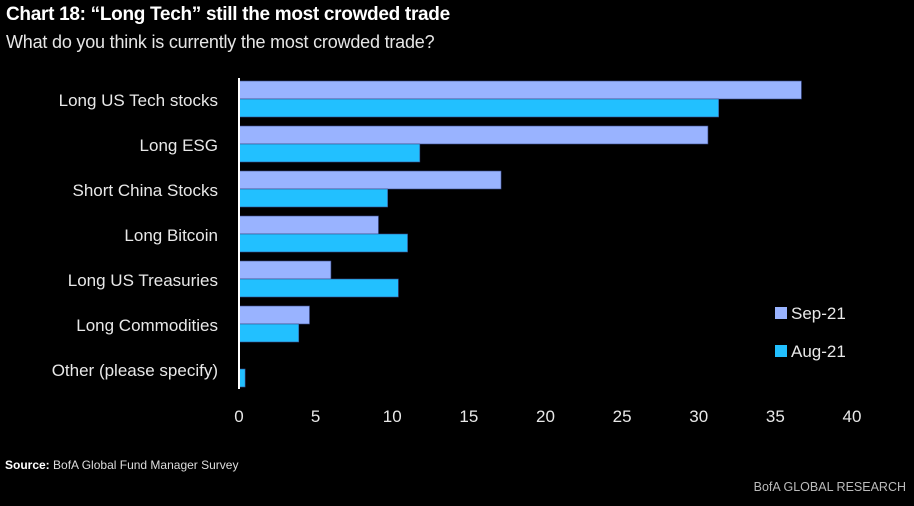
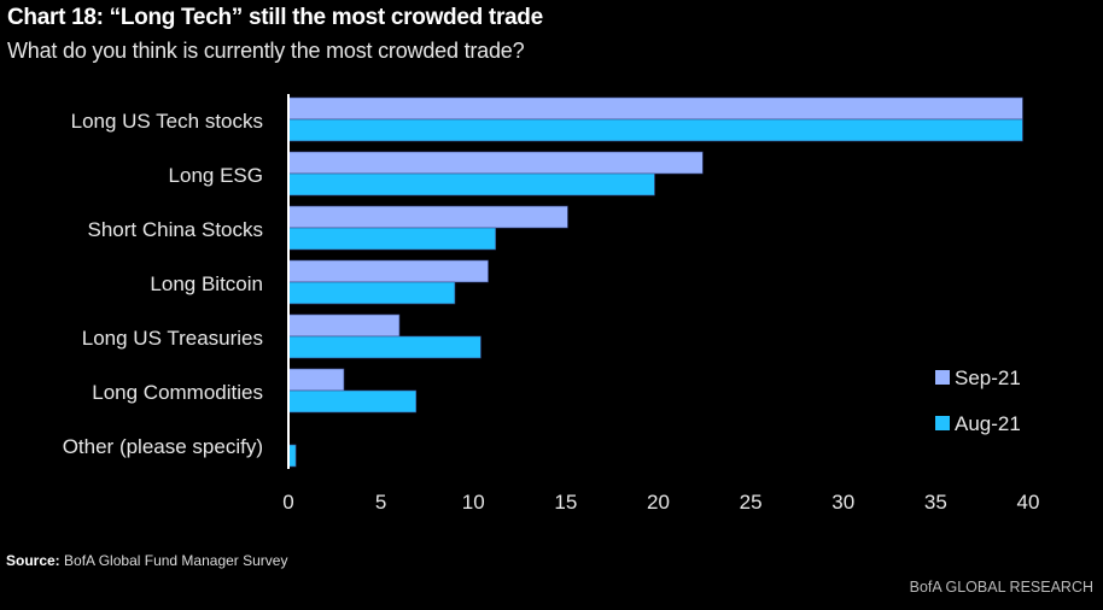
Sep-21/Long US Tech stocks: 36.7 -> 39.7
Aug-21/Long US Tech stocks: 31.3 -> 39.7
Sep-21/Long ESG: 30.6 -> 22.4
Aug-21/Long ESG: 11.8 -> 19.8
Sep-21/Short China Stocks: 17.1 -> 15.1
Aug-21/Short China Stocks: 9.7 -> 11.2
Sep-21/Long Bitcoin: 9.1 -> 10.8
Aug-21/Long Bitcoin: 11.0 -> 9.0
Sep-21/Long Commodities: 4.6 -> 3.0
Aug-21/Long Commodities: 3.9 -> 6.9
